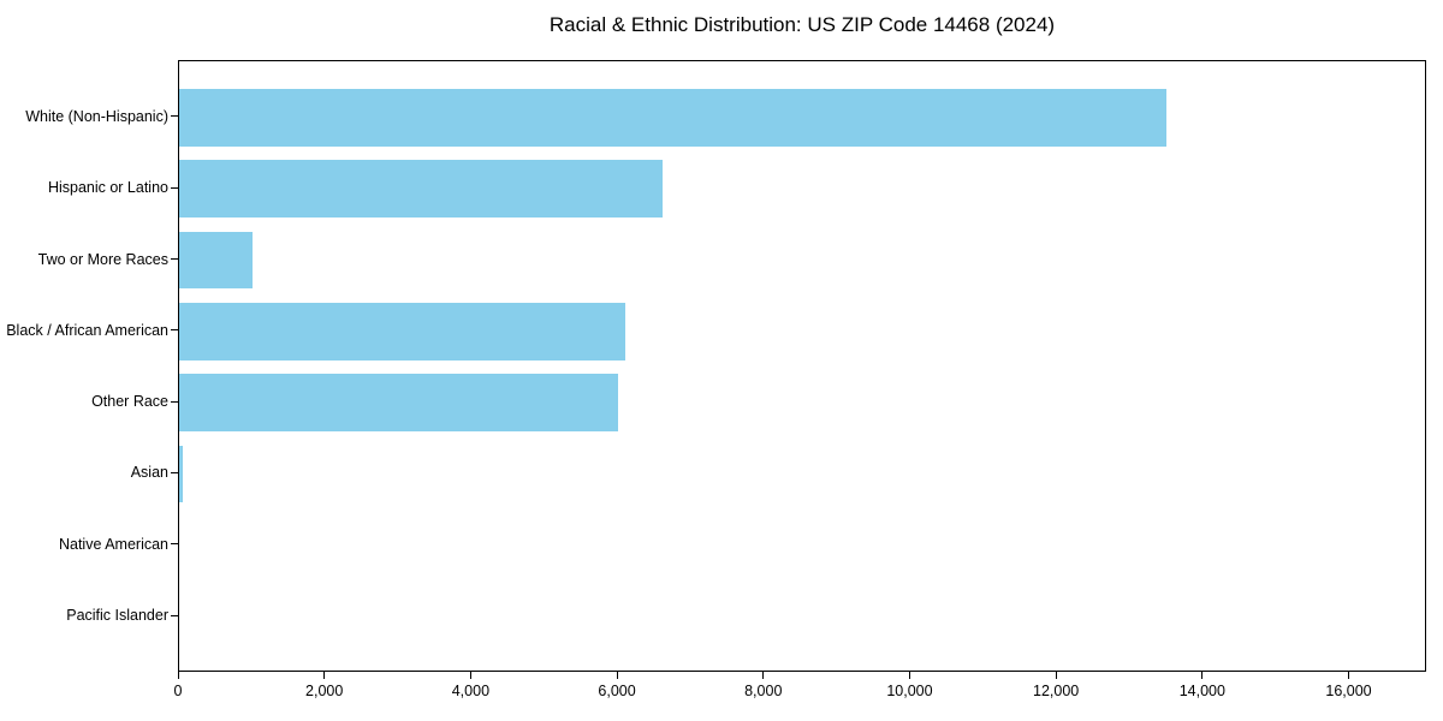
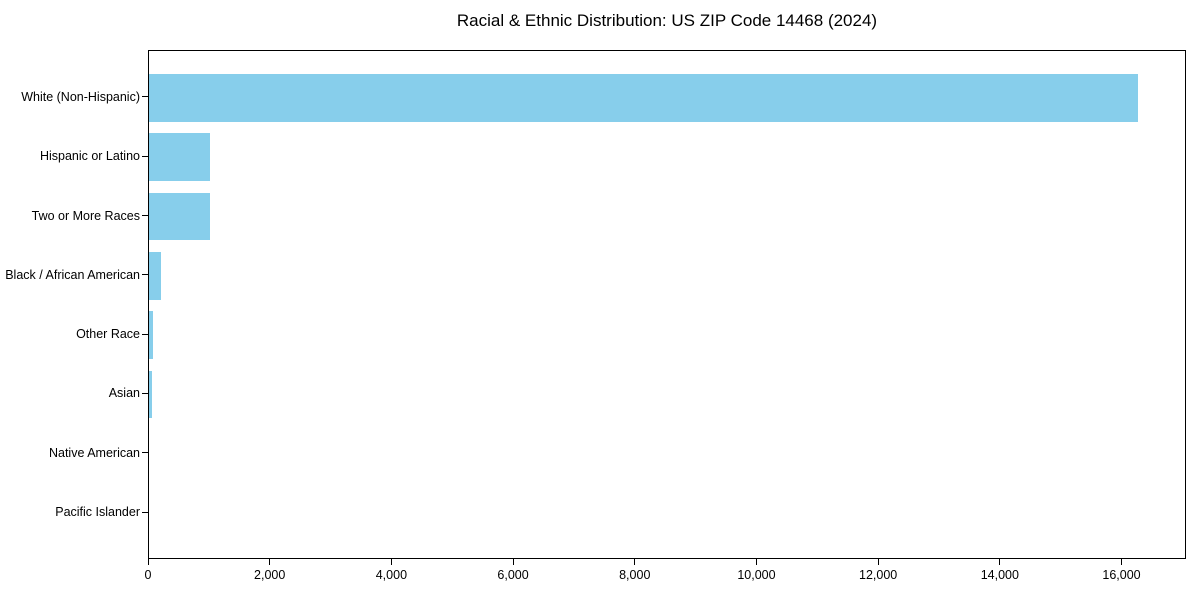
White (Non-Hispanic): 13500 -> 16200
Hispanic or Latino: 6600 -> 1000
Black / African American: 6100 -> 200
Other Race: 6000 -> 100
